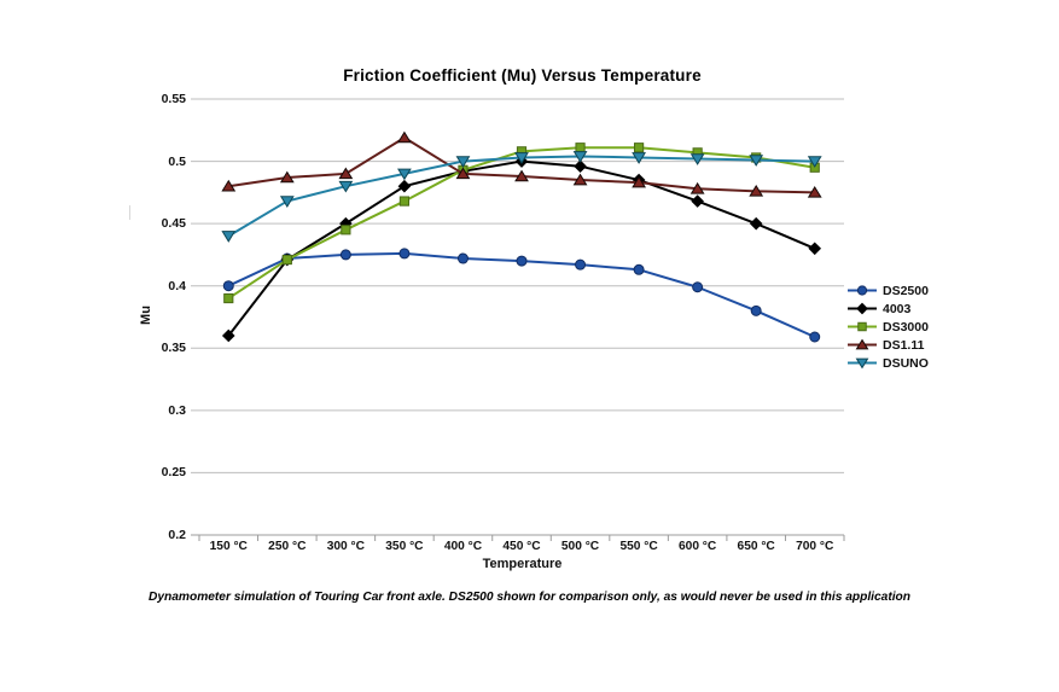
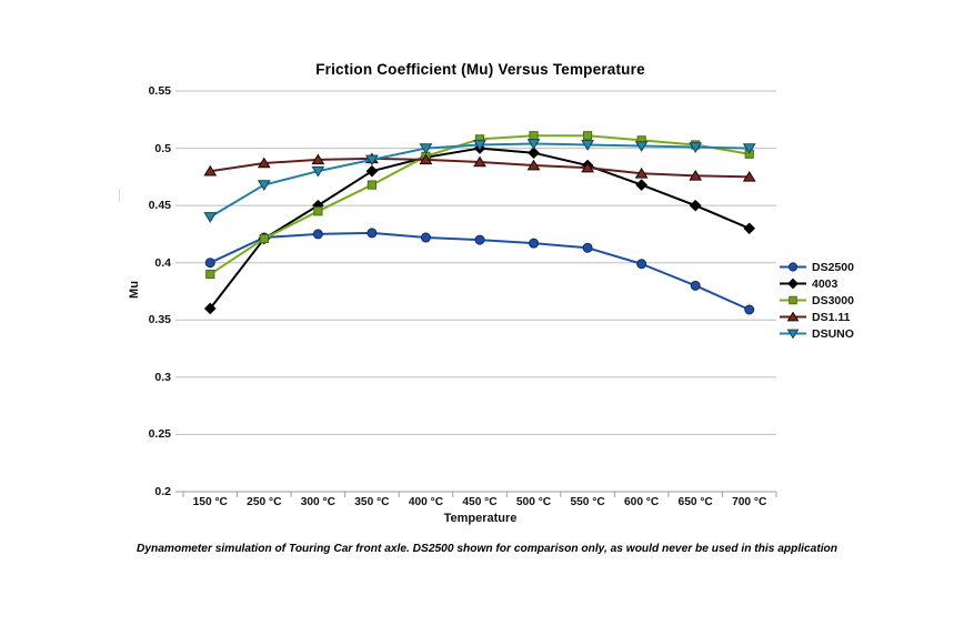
DS1.11/350 °C: 0.519 -> 0.491
